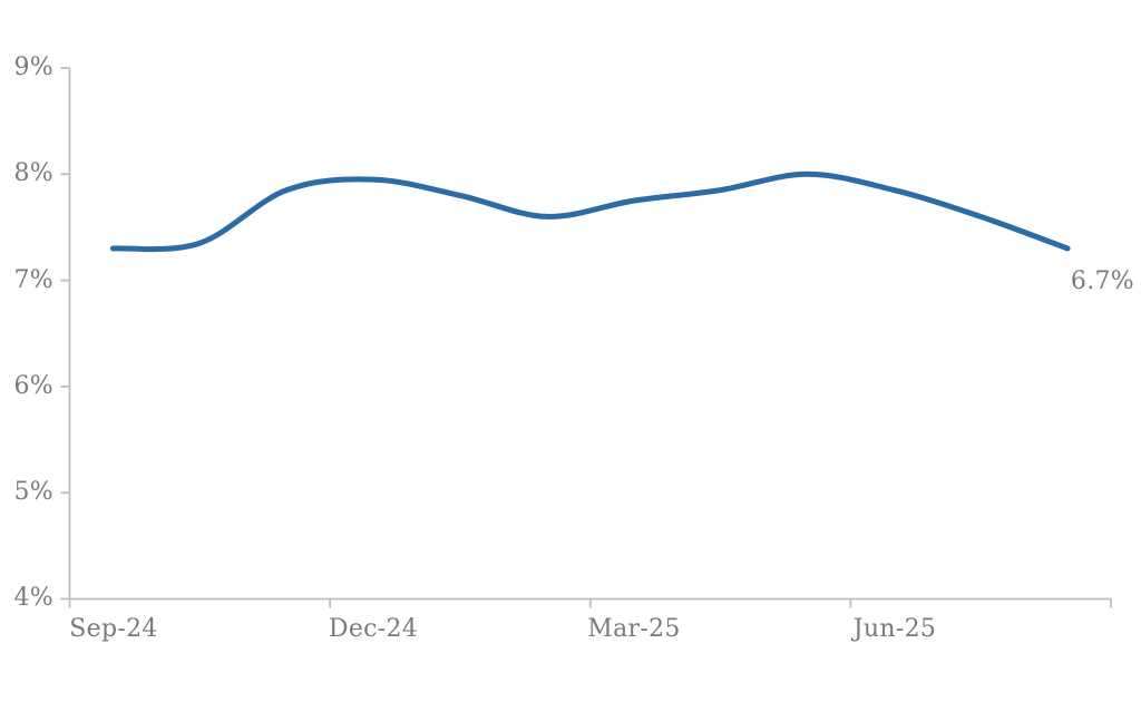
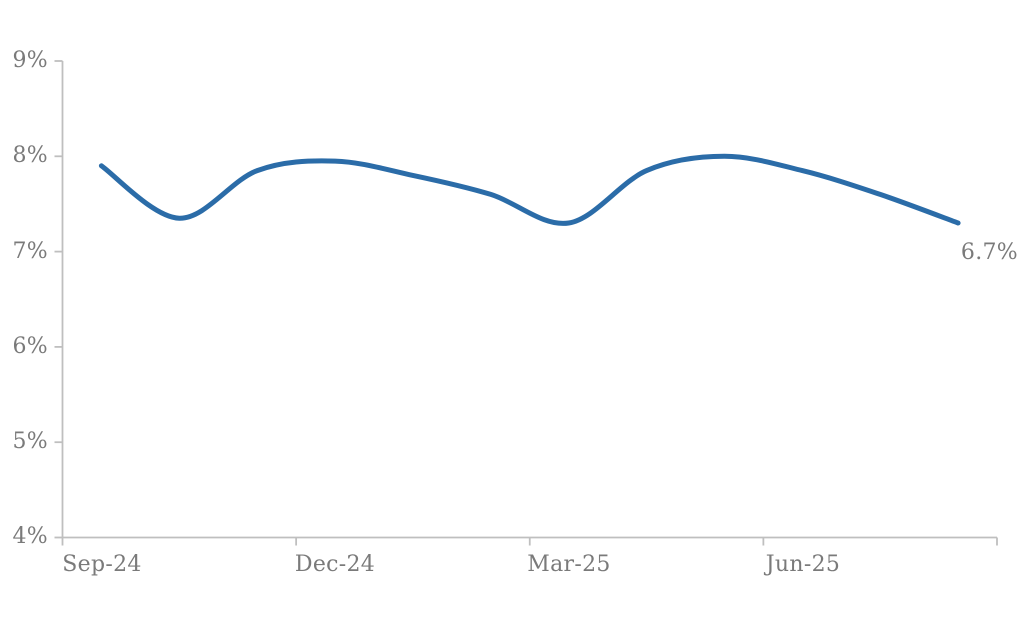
Sep-24: 7.3% -> 7.9%
Mar-25: 7.8% -> 7.3%
